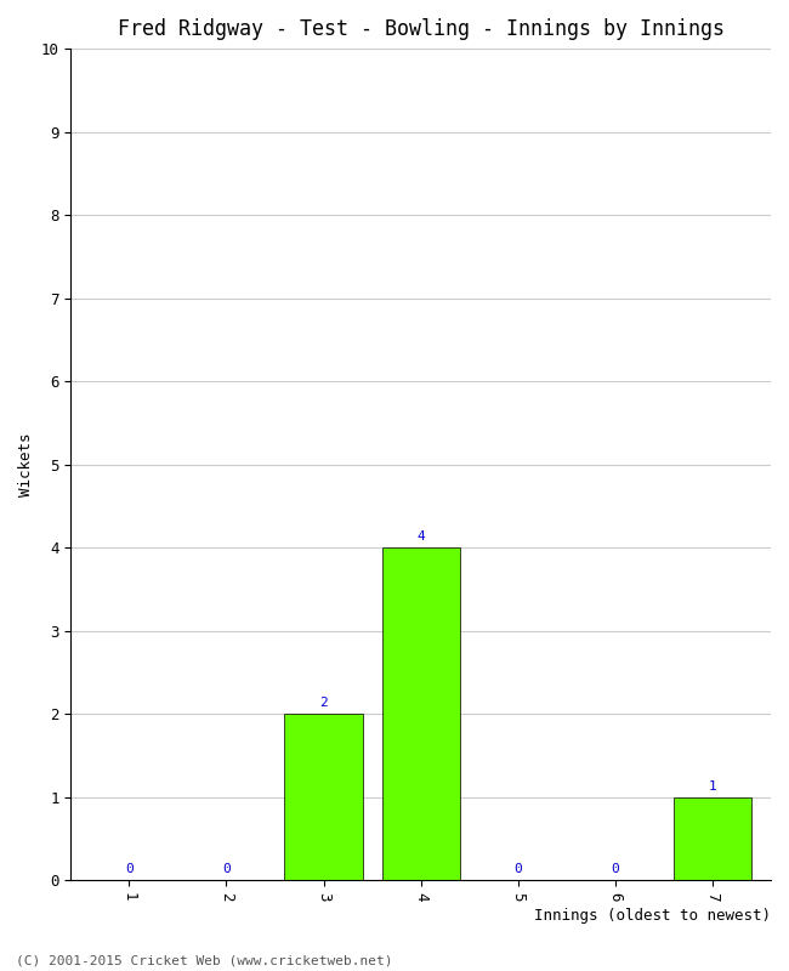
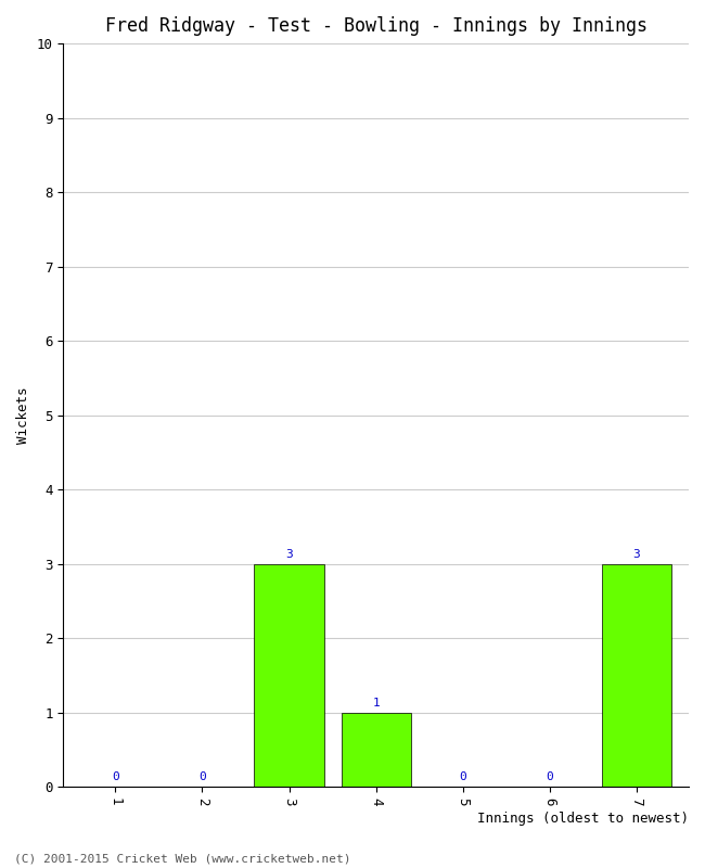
3: 2 -> 3
4: 4 -> 1
7: 1 -> 3
